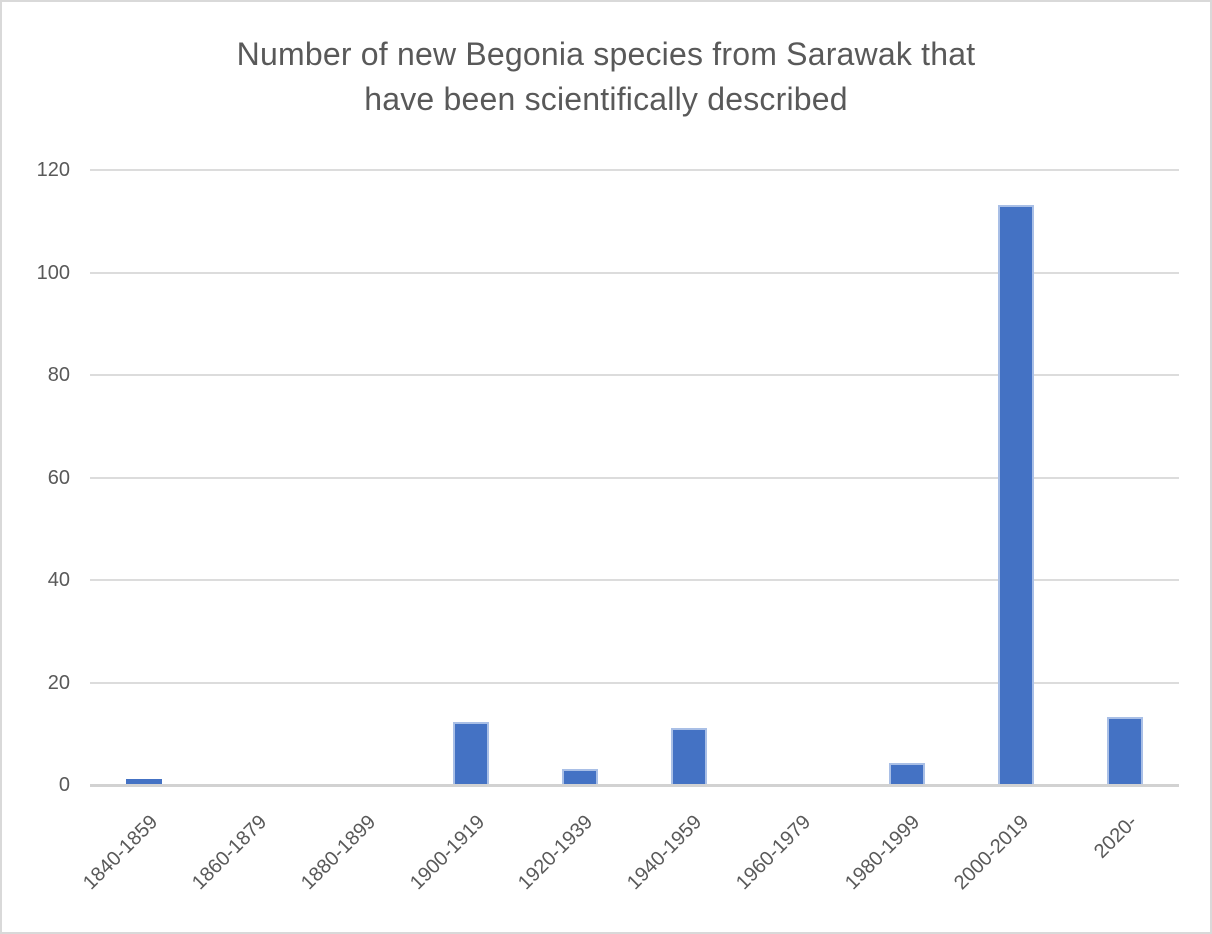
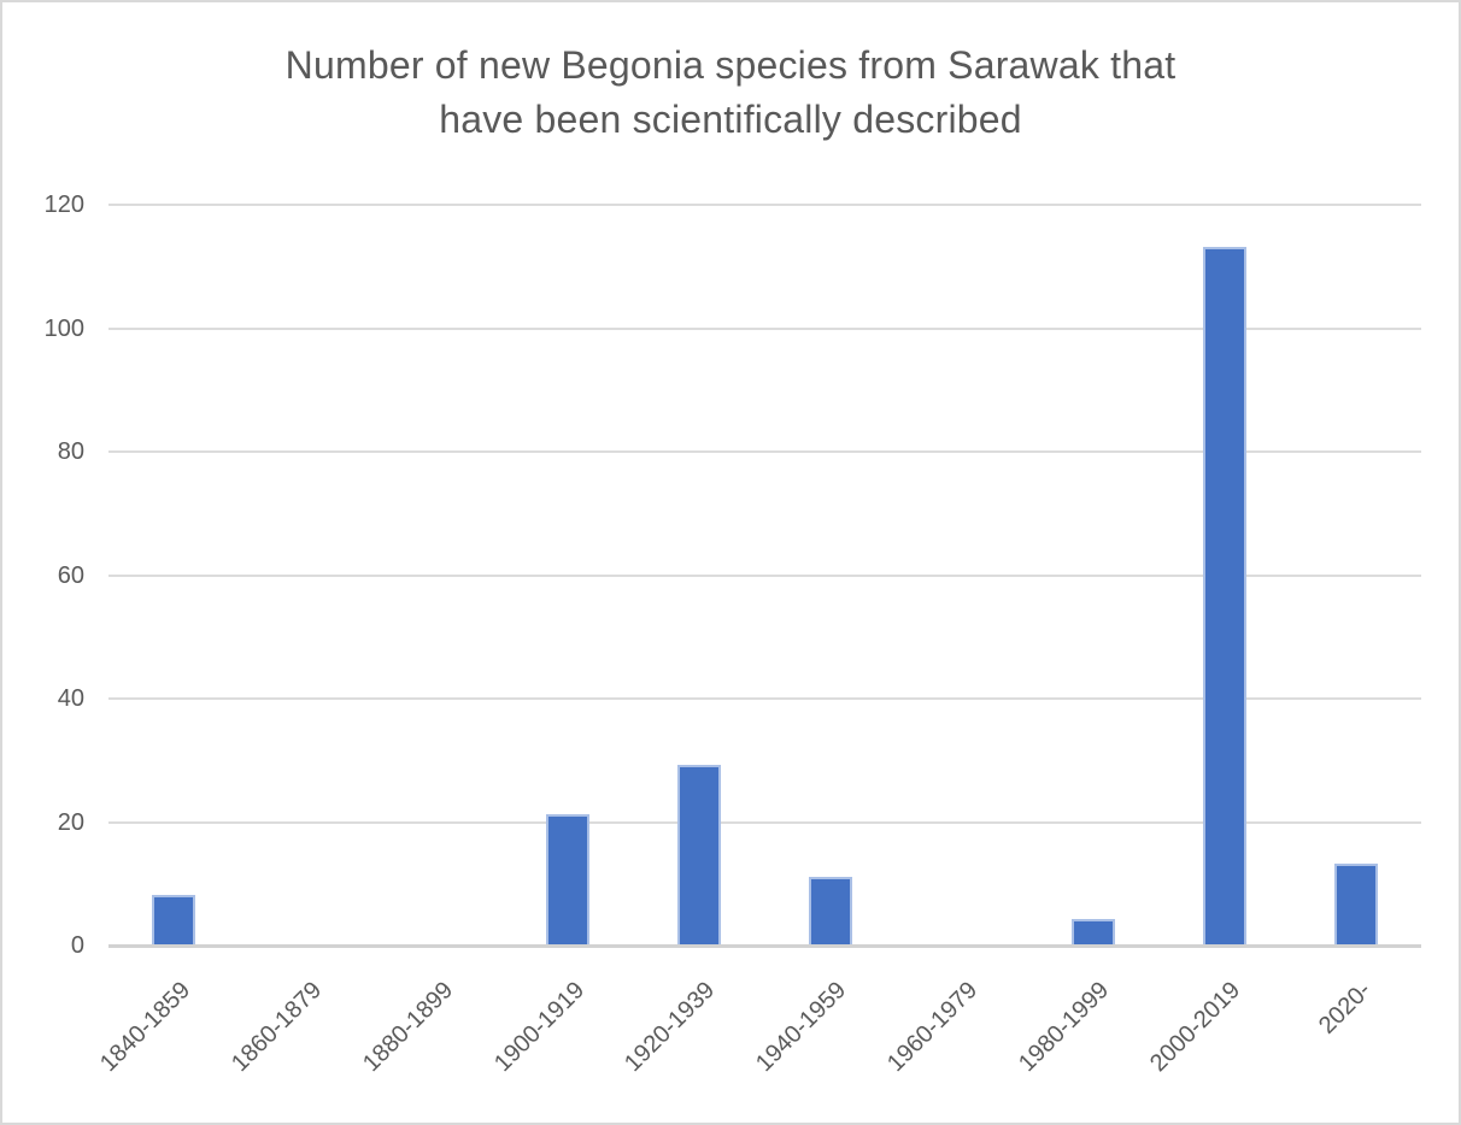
1840-1859: 1 -> 8
1900-1919: 12 -> 21
1920-1939: 3 -> 29
